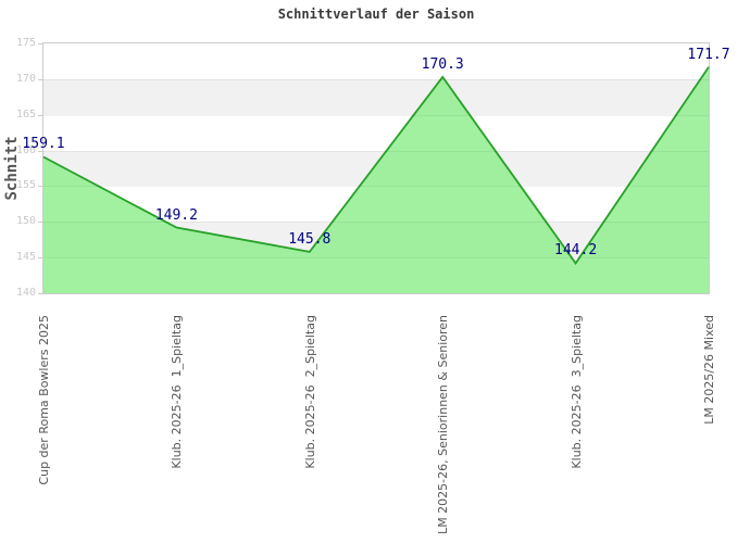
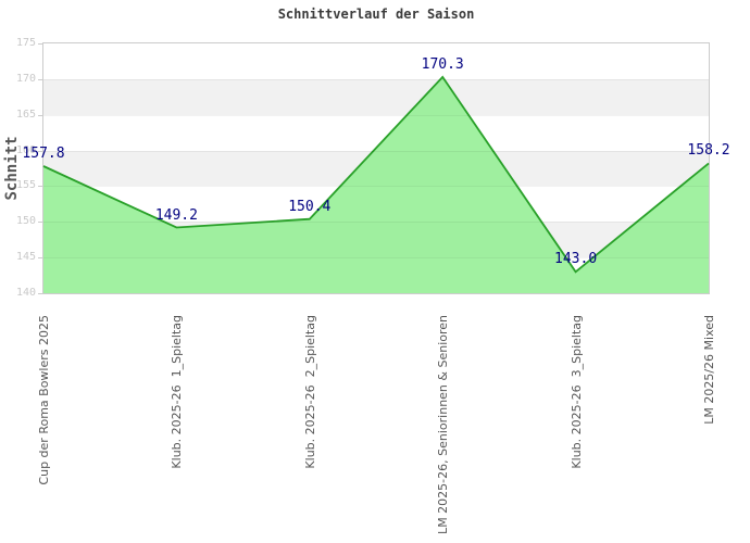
Cup der Roma Bowlers 2025: 159.1 -> 157.8
Klub. 2025-26 2_Spieltag: 145.8 -> 150.4
Klub. 2025-26 3_Spieltag: 144.2 -> 143.0
LM 2025/26 Mixed: 171.7 -> 158.2
